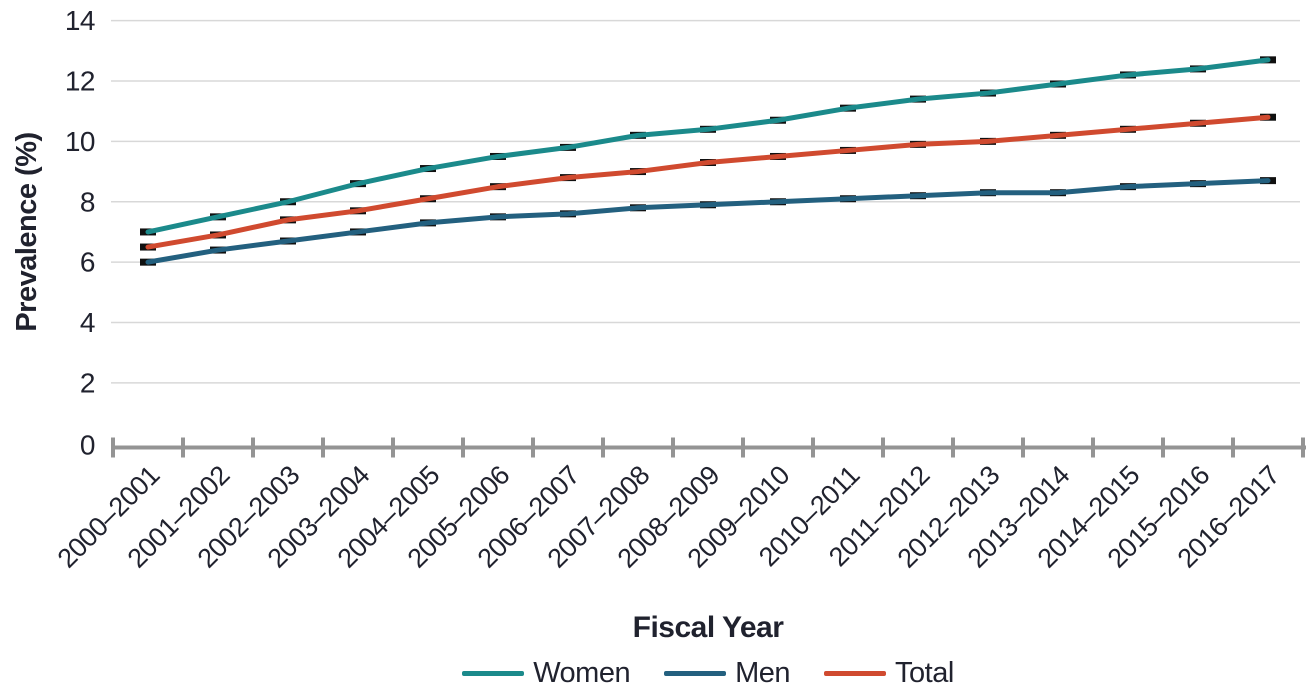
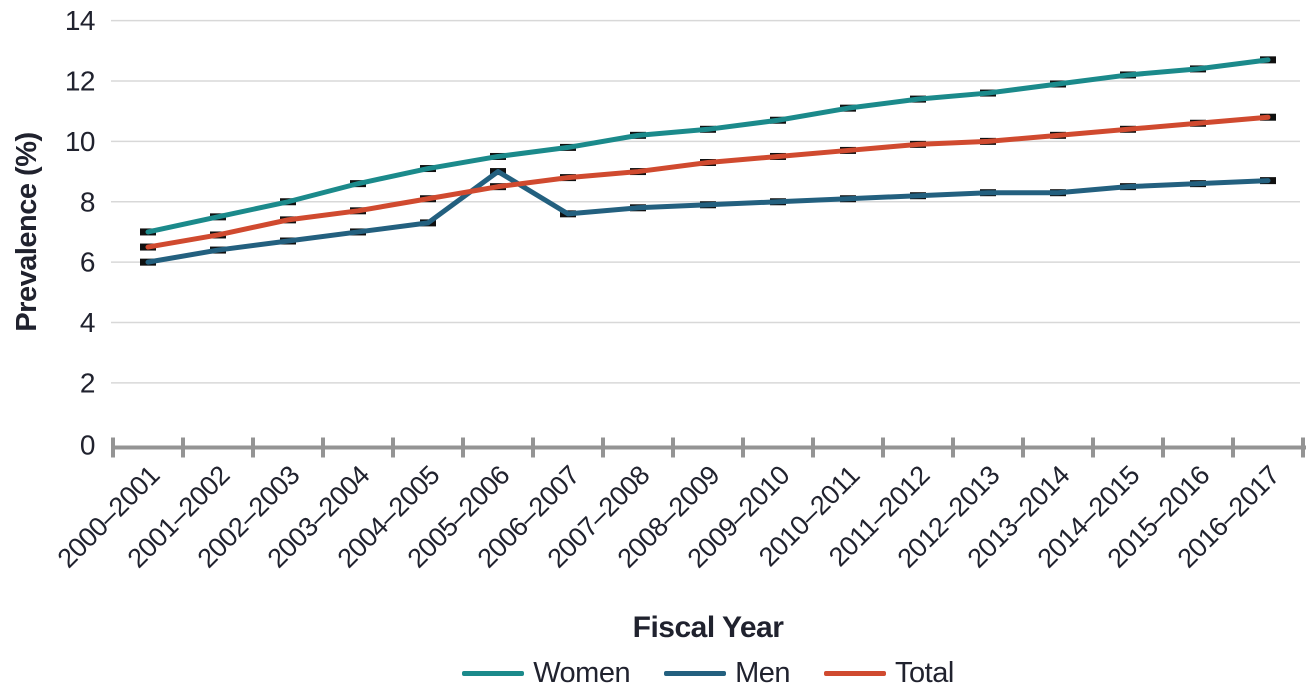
Men/2005–2006: 7.5 -> 9.0
